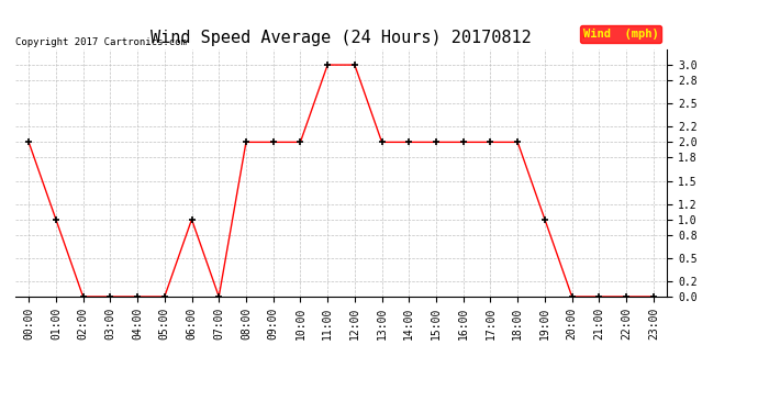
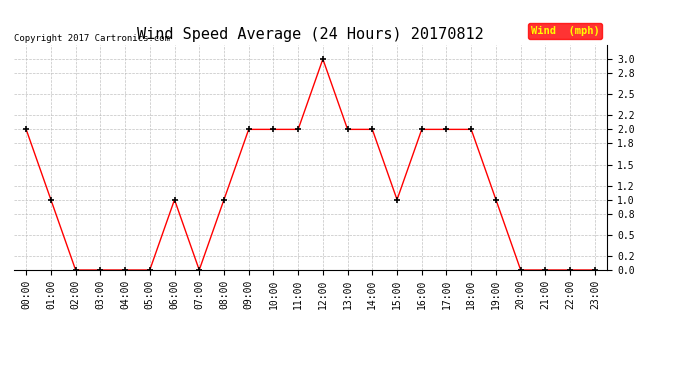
08:00: 2 -> 1
11:00: 3 -> 2
15:00: 2 -> 1
